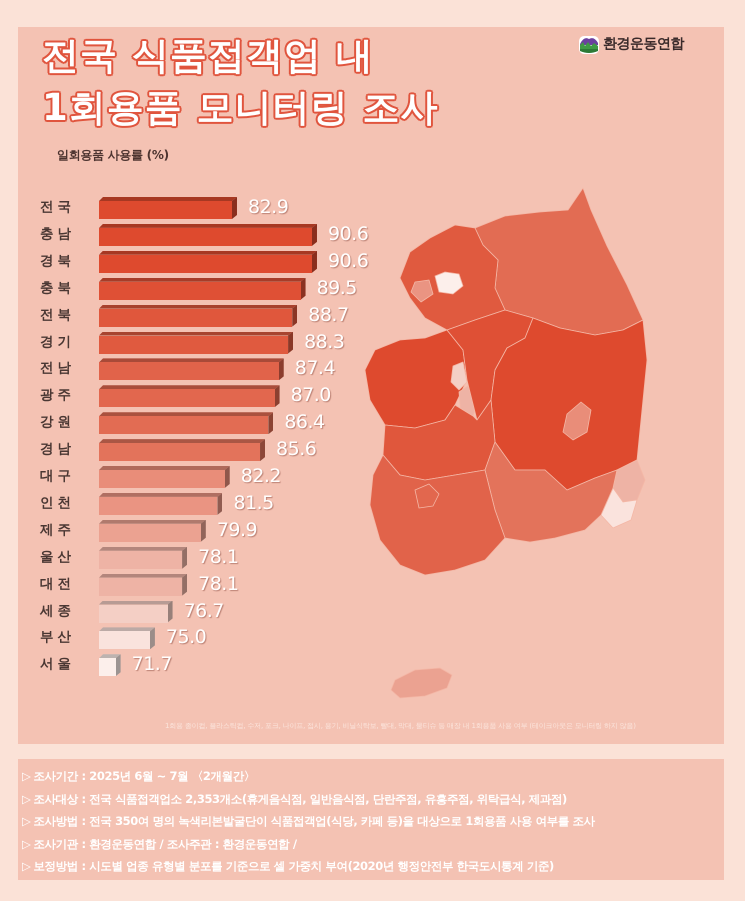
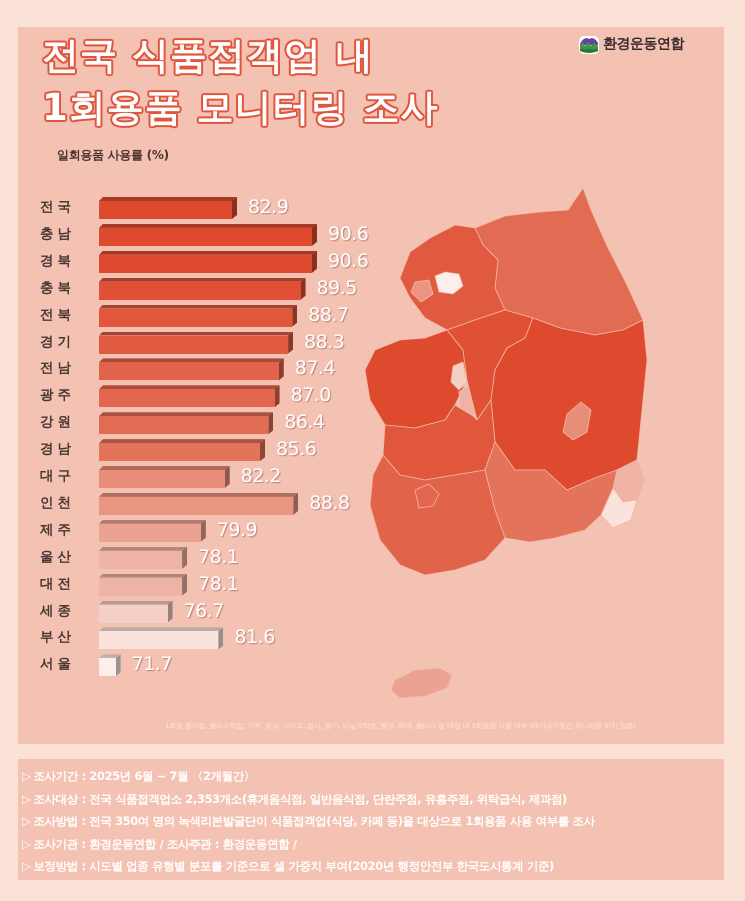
인천: 81.5 -> 88.8
부산: 75.0 -> 81.6
